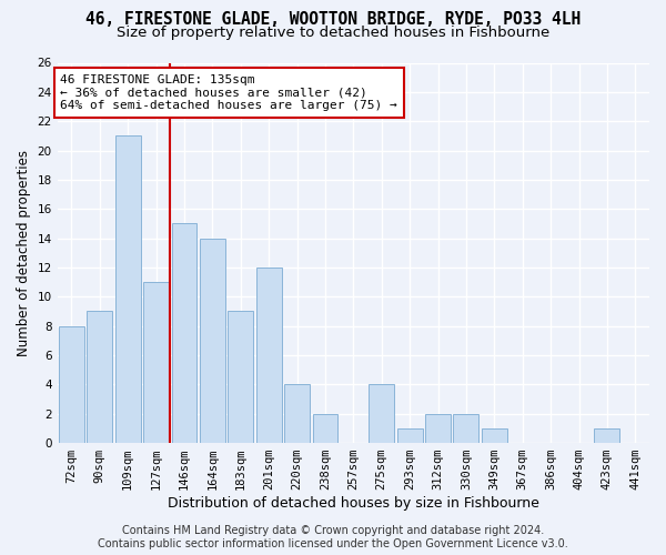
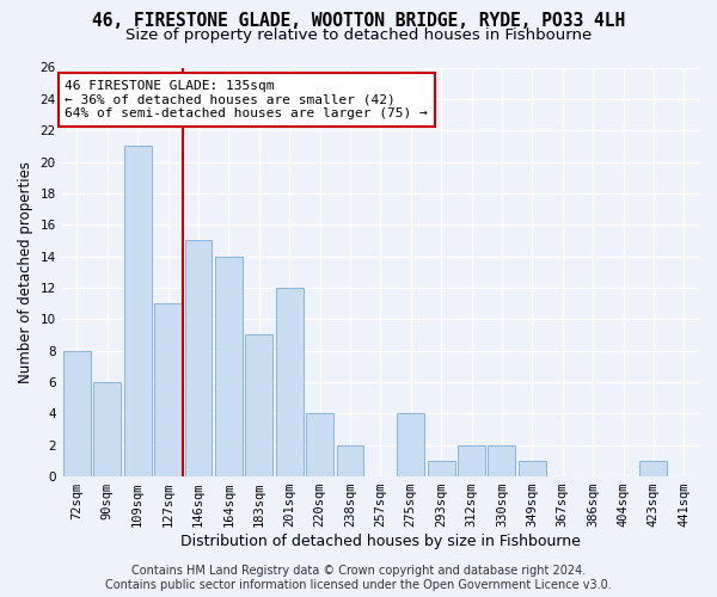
90sqm: 9 -> 6
